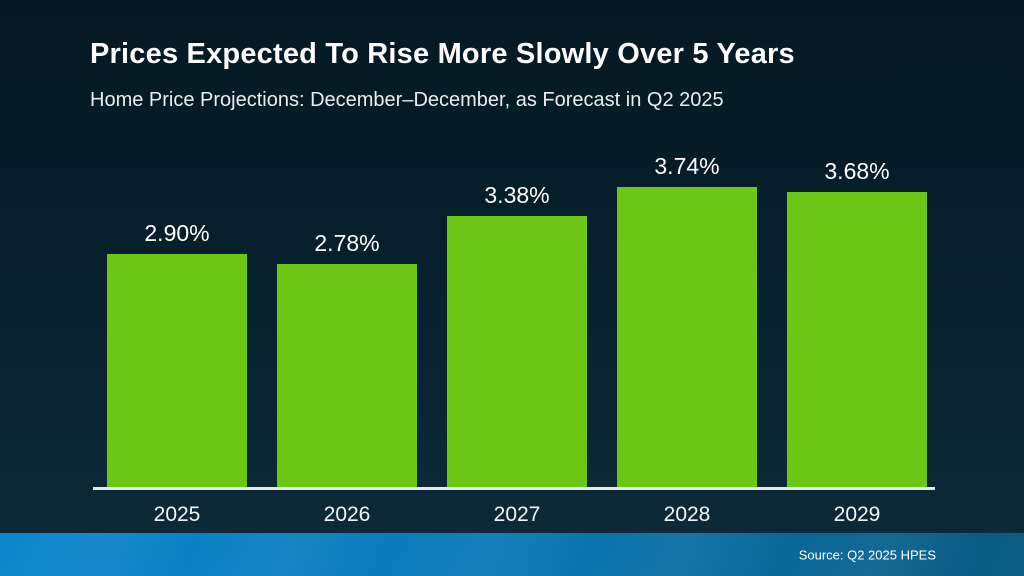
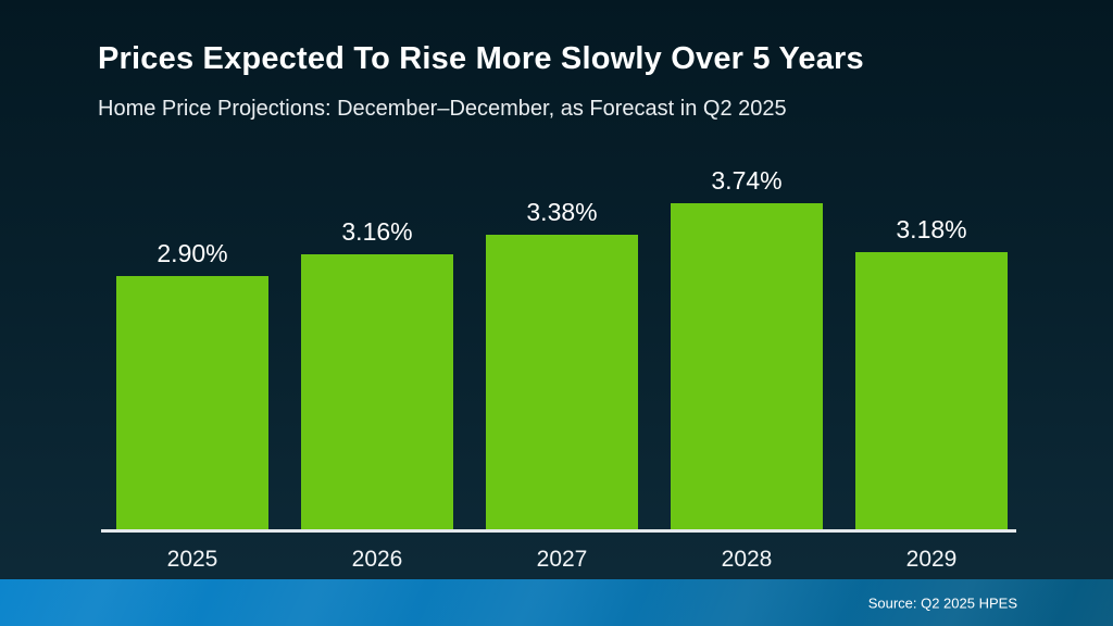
2026: 2.78% -> 3.16%
2029: 3.68% -> 3.18%
